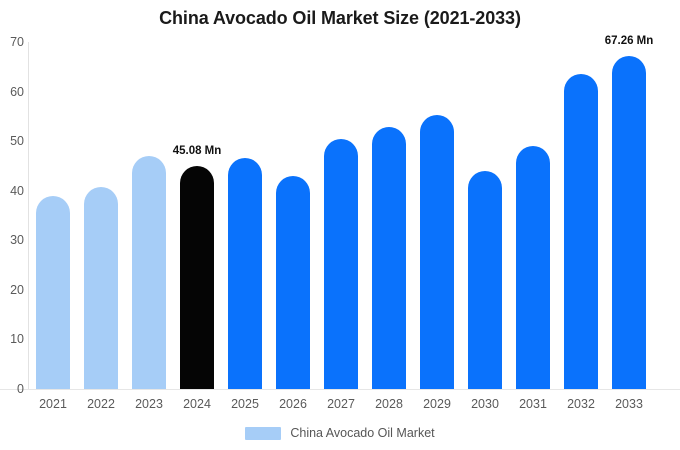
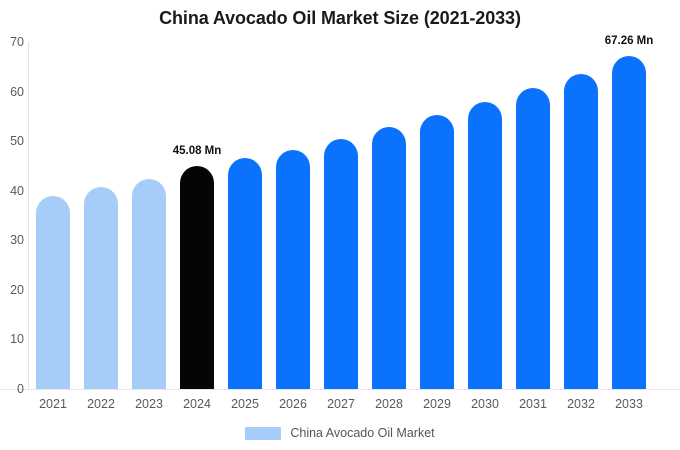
2023: 47 -> 42
2026: 43 -> 48
2030: 44 -> 58
2031: 49 -> 61
